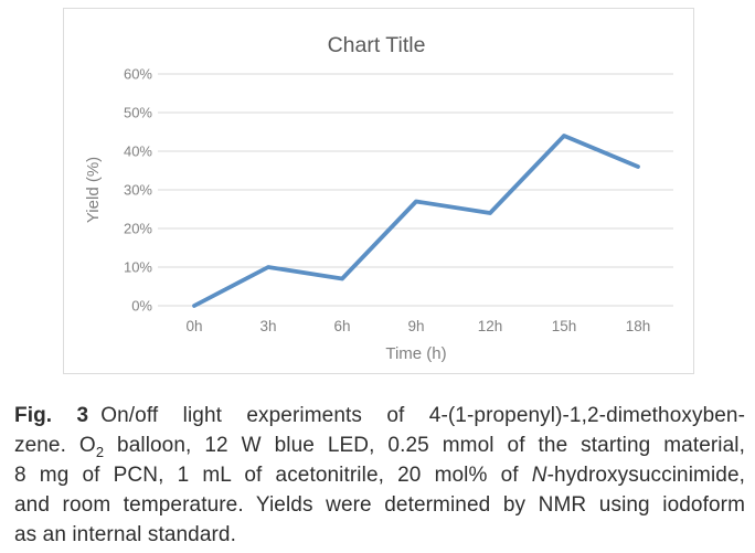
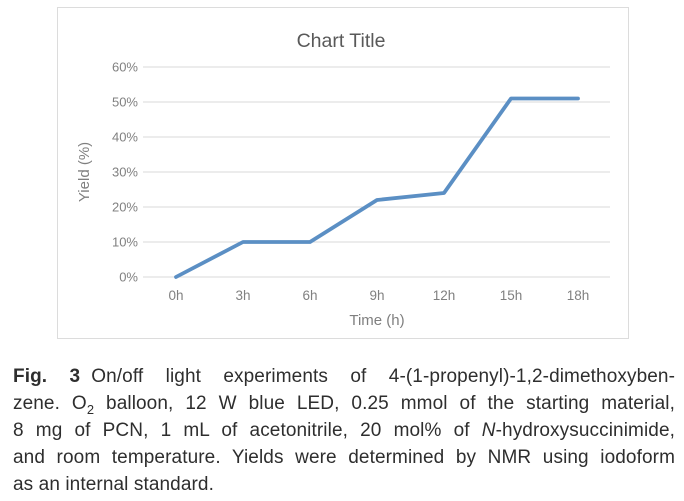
6h: 7% -> 10%
9h: 27% -> 22%
15h: 44% -> 51%
18h: 36% -> 51%
